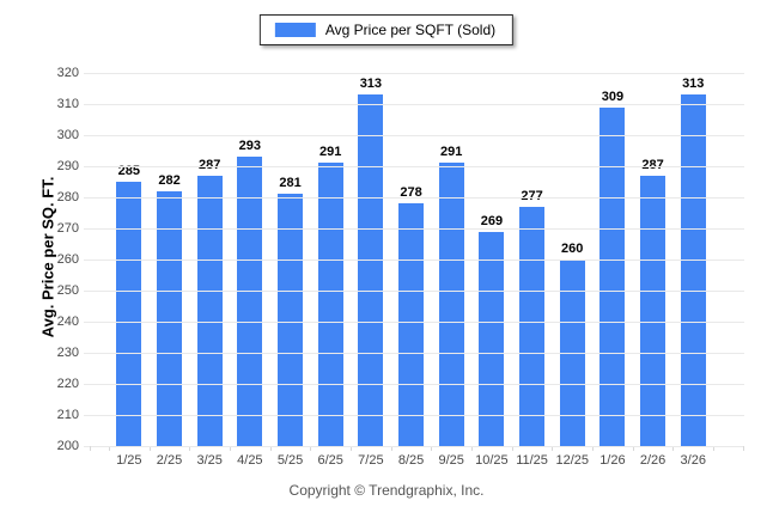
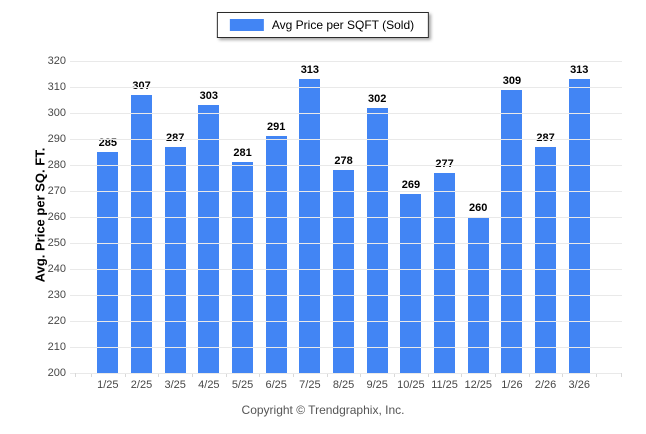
2/25: 282 -> 307
4/25: 293 -> 303
9/25: 291 -> 302
